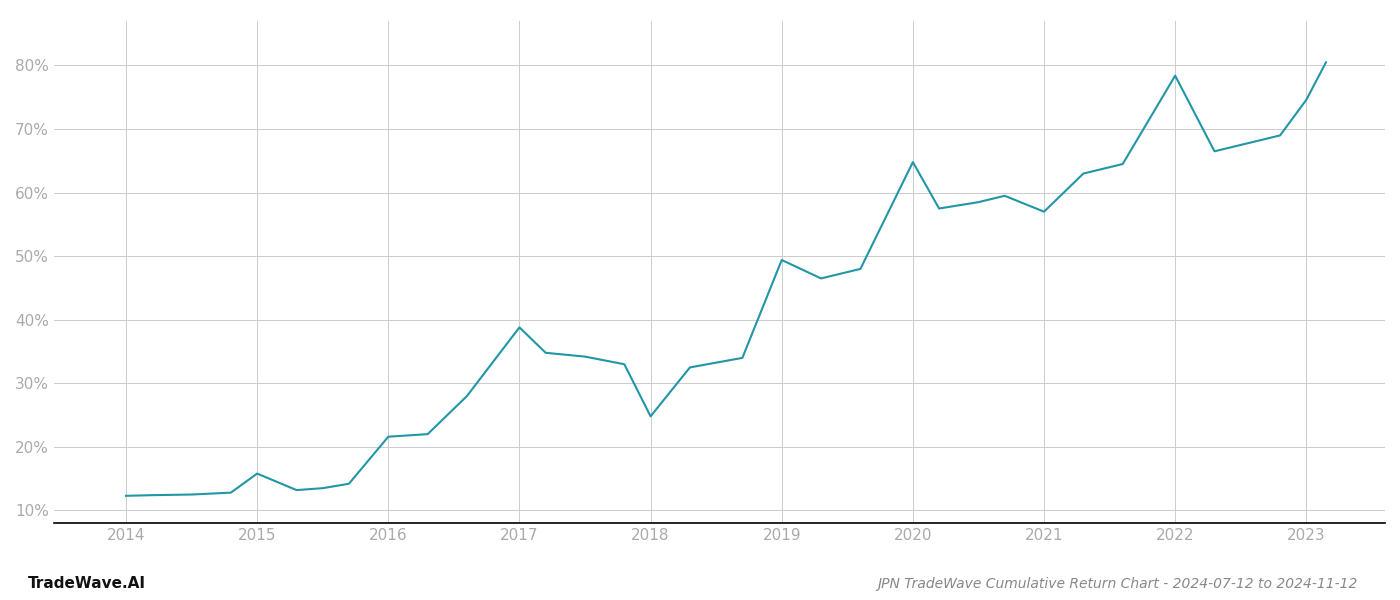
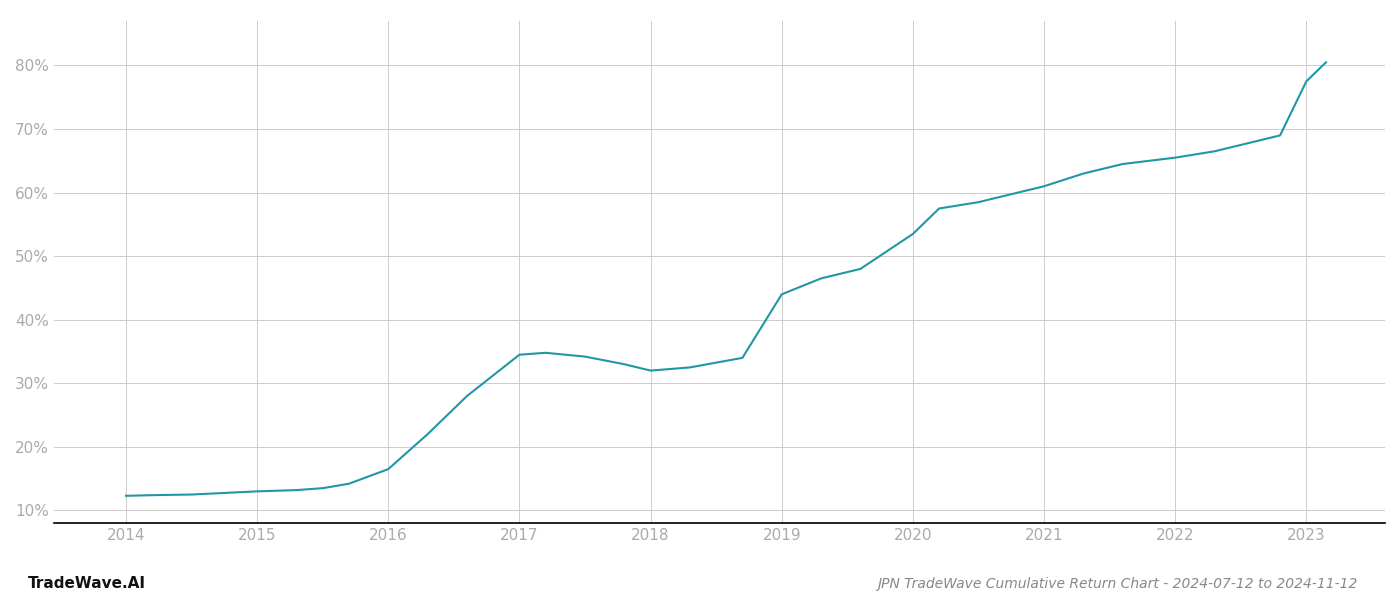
2015: 15.8% -> 13.0%
2016: 21.6% -> 16.5%
2017: 38.8% -> 34.5%
2018: 24.8% -> 32.0%
2019: 49.4% -> 44.0%
2020: 64.8% -> 53.5%
2021: 57.0% -> 61.0%
2022: 78.4% -> 65.5%
2023: 74.6% -> 77.5%
